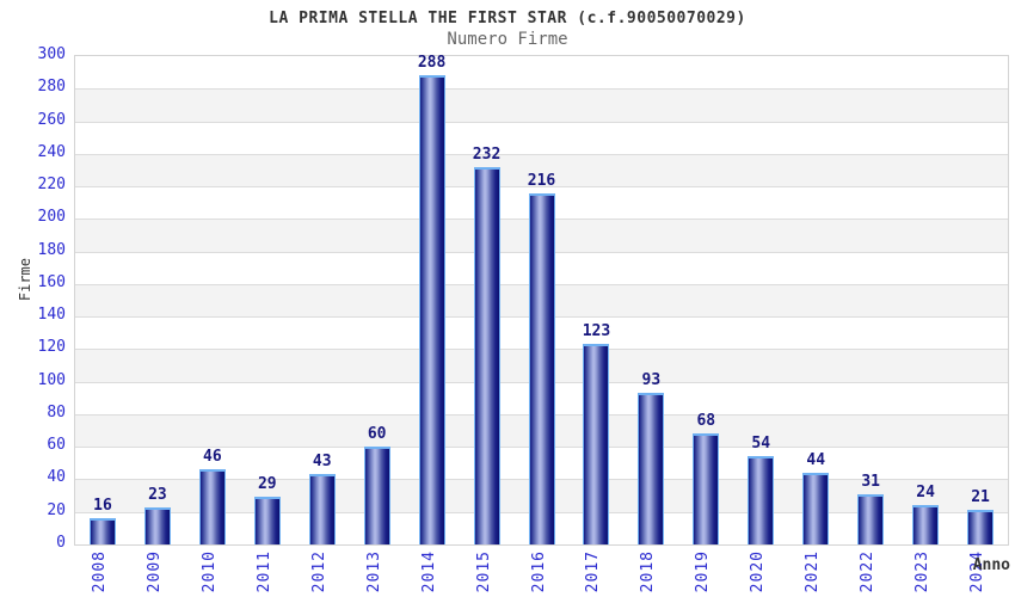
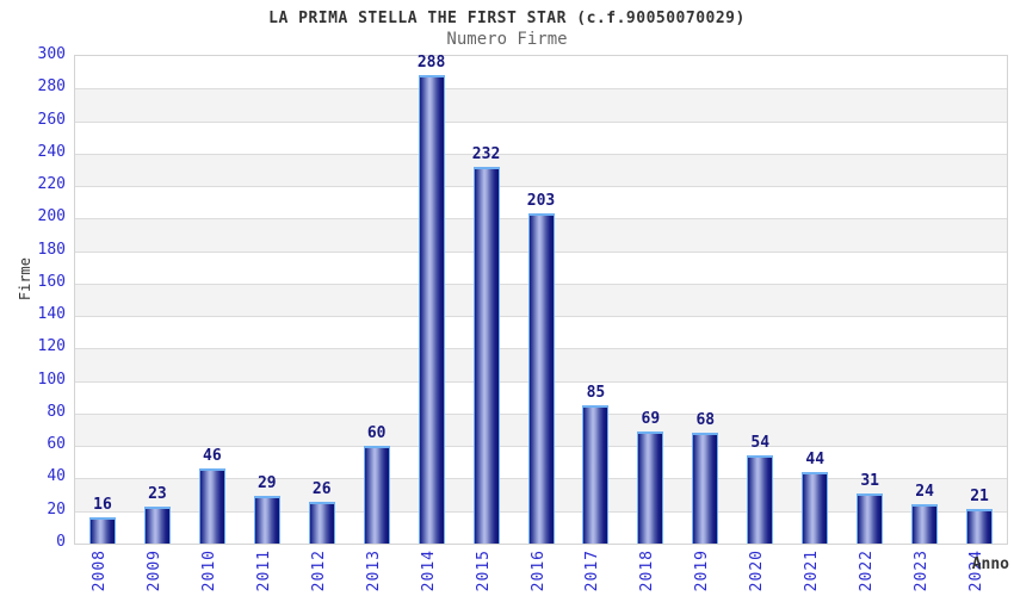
2012: 43 -> 26
2016: 216 -> 203
2017: 123 -> 85
2018: 93 -> 69
